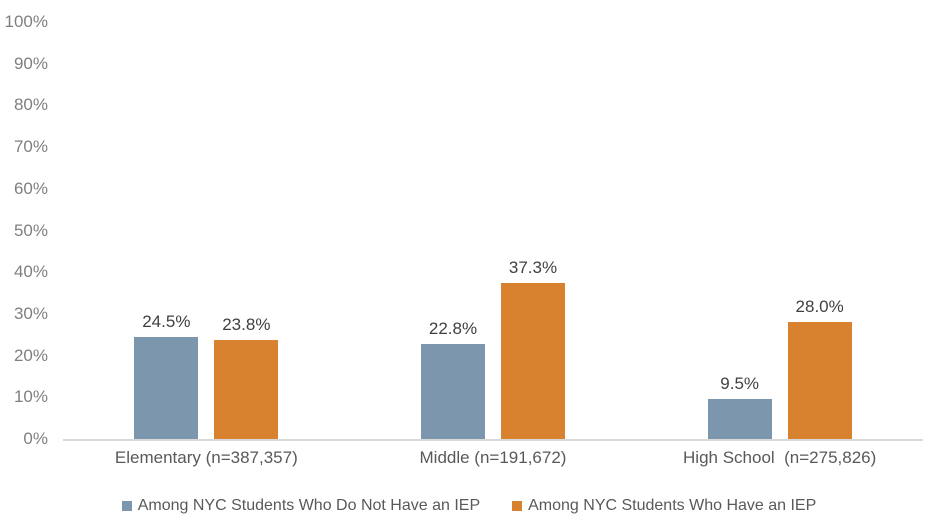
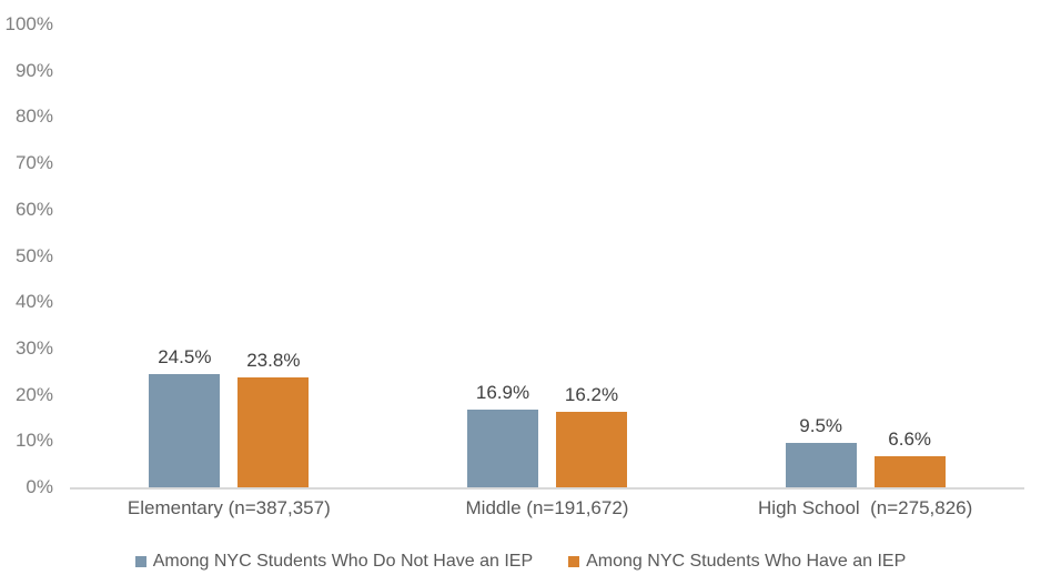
Among NYC Students Who Do Not Have an IEP/Middle (n=191,672): 22.8% -> 16.9%
Among NYC Students Who Have an IEP/Middle (n=191,672): 37.3% -> 16.2%
Among NYC Students Who Have an IEP/High School (n=275,826): 28.0% -> 6.6%
